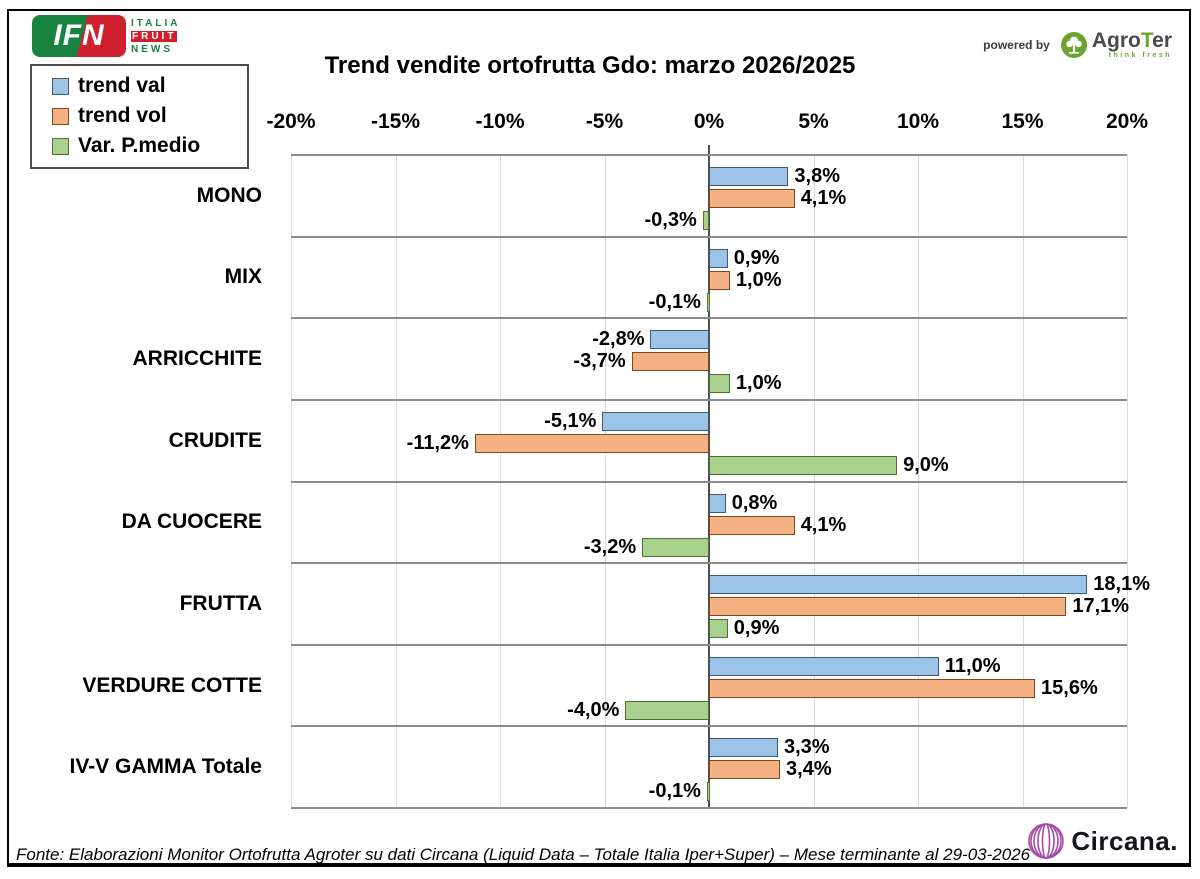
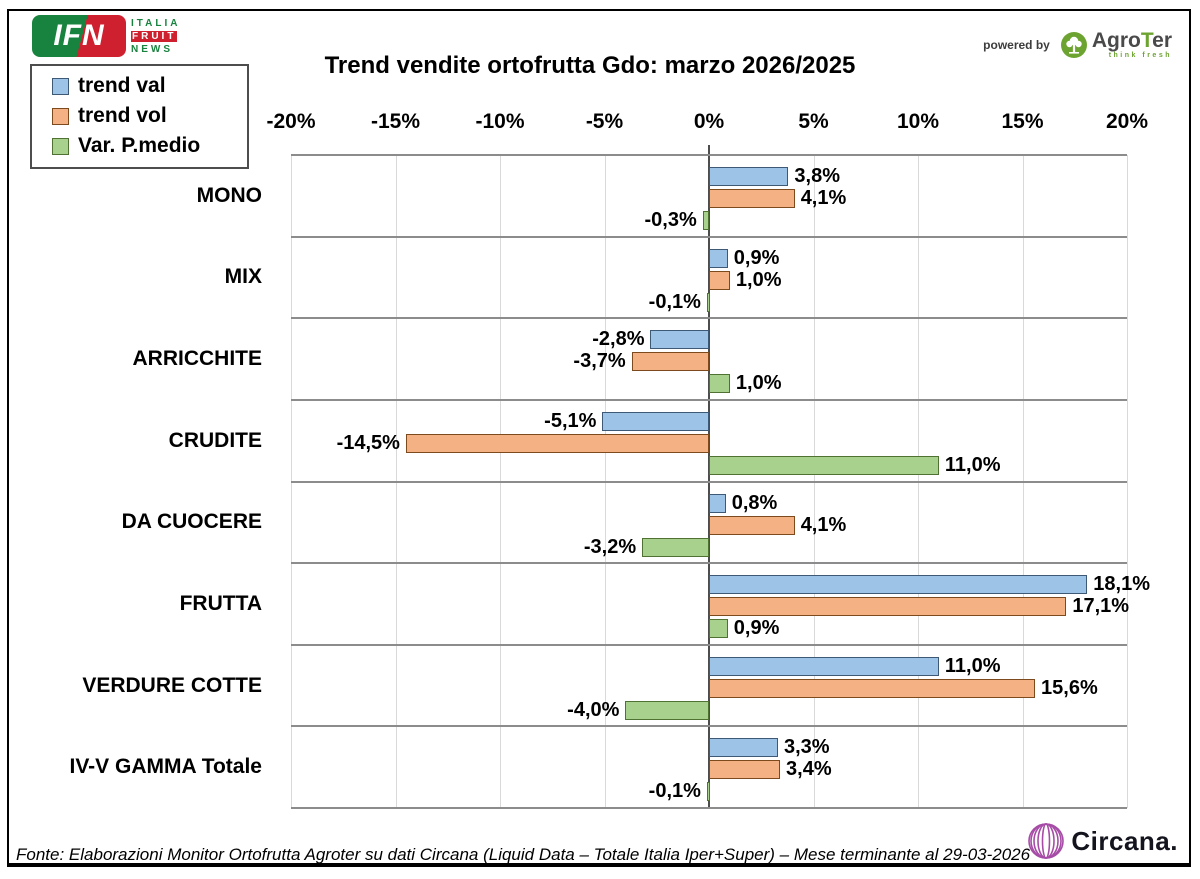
trend vol/CRUDITE: -11,2% -> -14,5%
Var. P.medio/CRUDITE: 9,0% -> 11,0%
